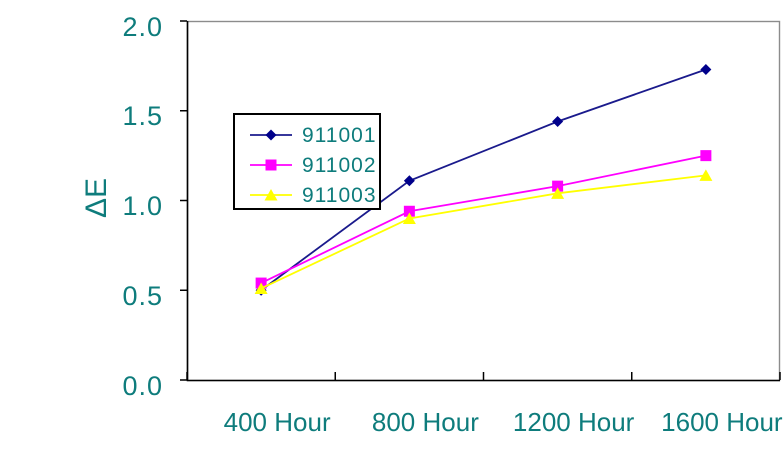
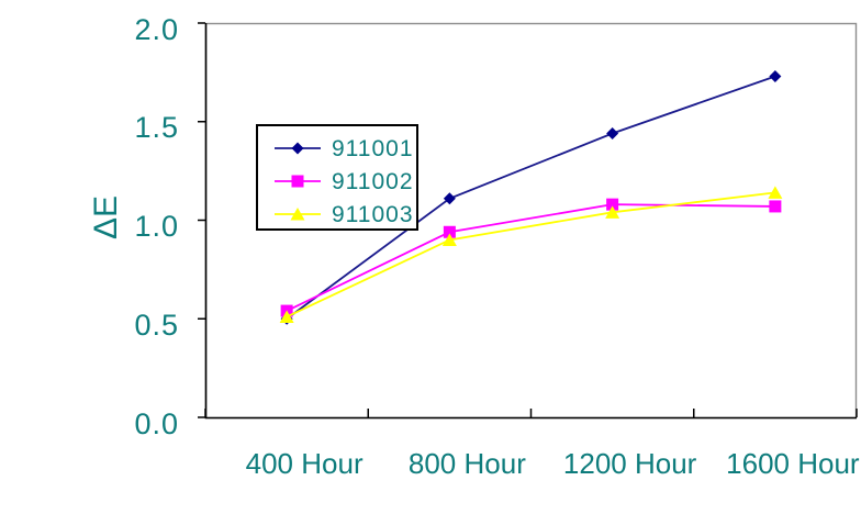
911002/1600 Hour: 1.25 -> 1.07
